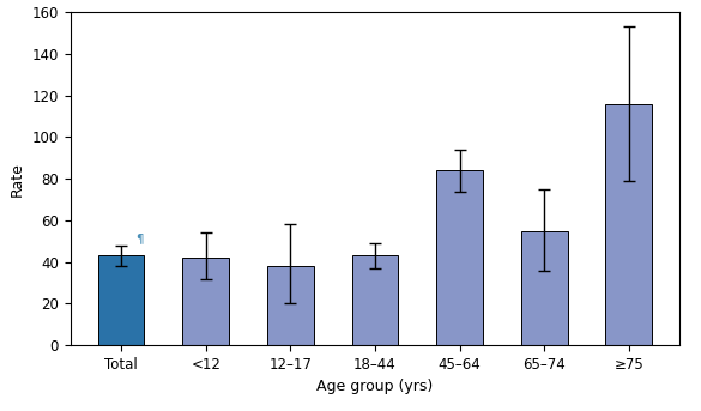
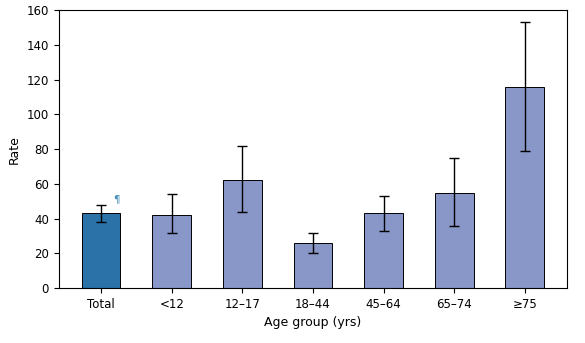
12–17: 38 -> 62
18–44: 43 -> 26
45–64: 84 -> 43
